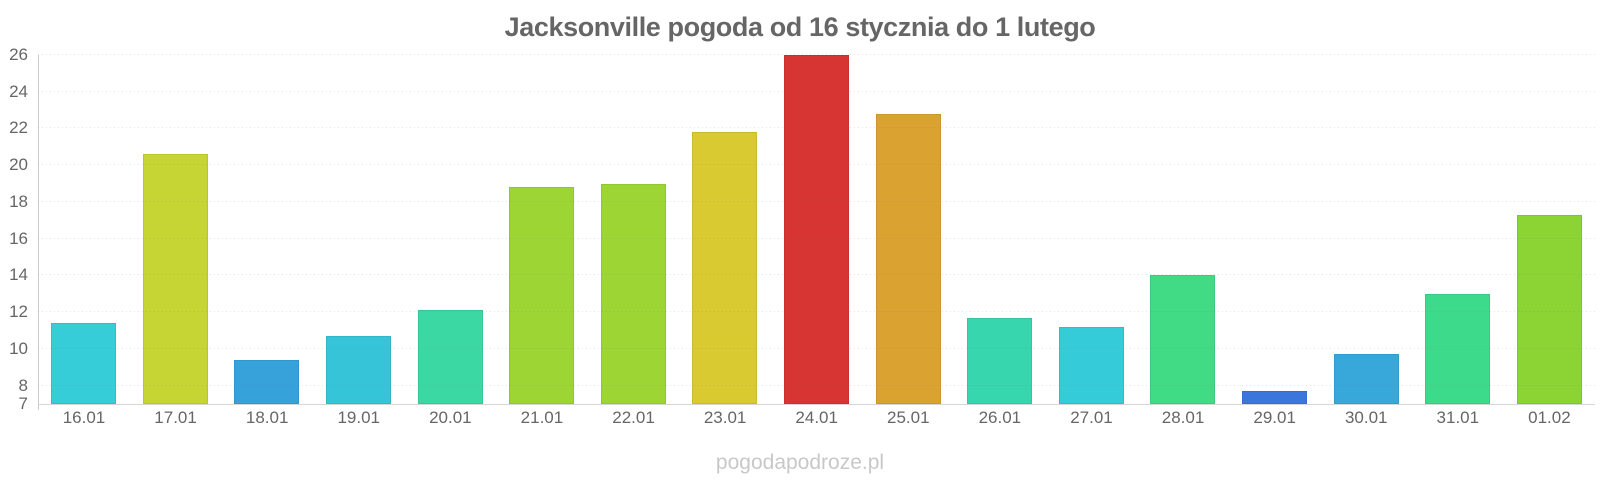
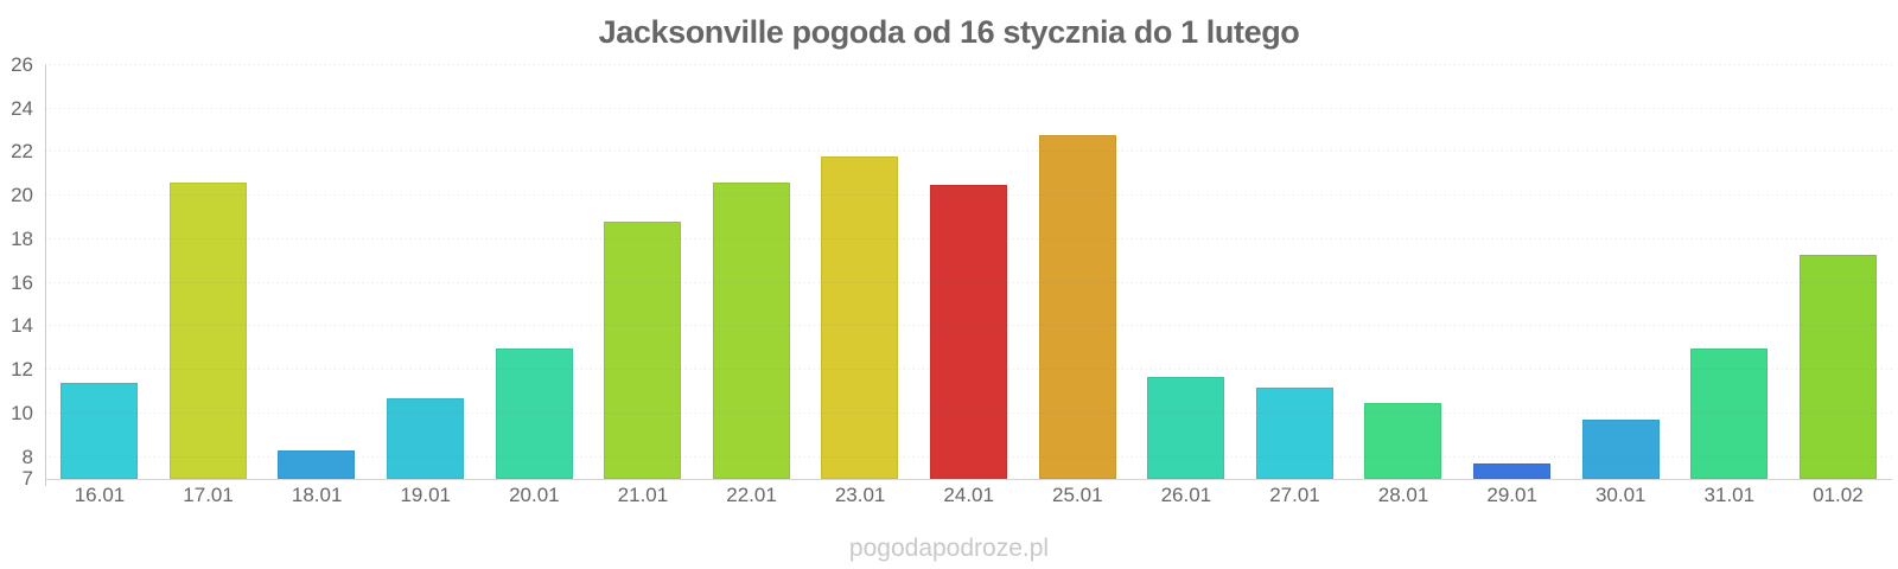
18.01: 9.4 -> 8.3
20.01: 12.1 -> 13.0
22.01: 19.0 -> 20.6
24.01: 26.0 -> 20.5
28.01: 14.0 -> 10.5
